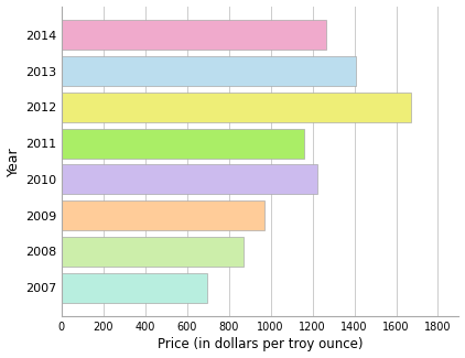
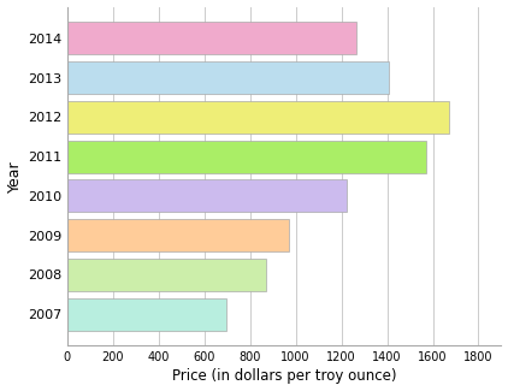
2011: 1160 -> 1570
